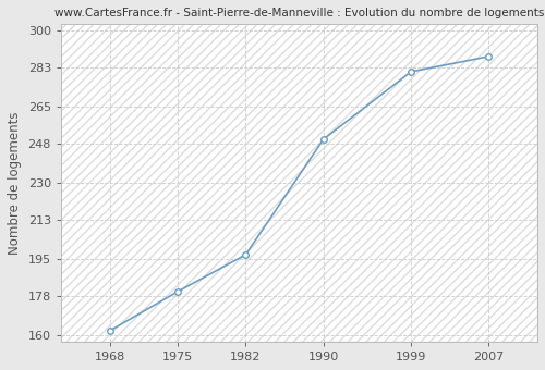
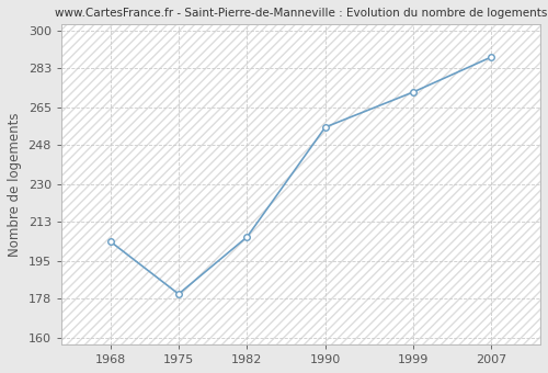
1968: 162 -> 204
1982: 197 -> 206
1990: 250 -> 256
1999: 281 -> 272
